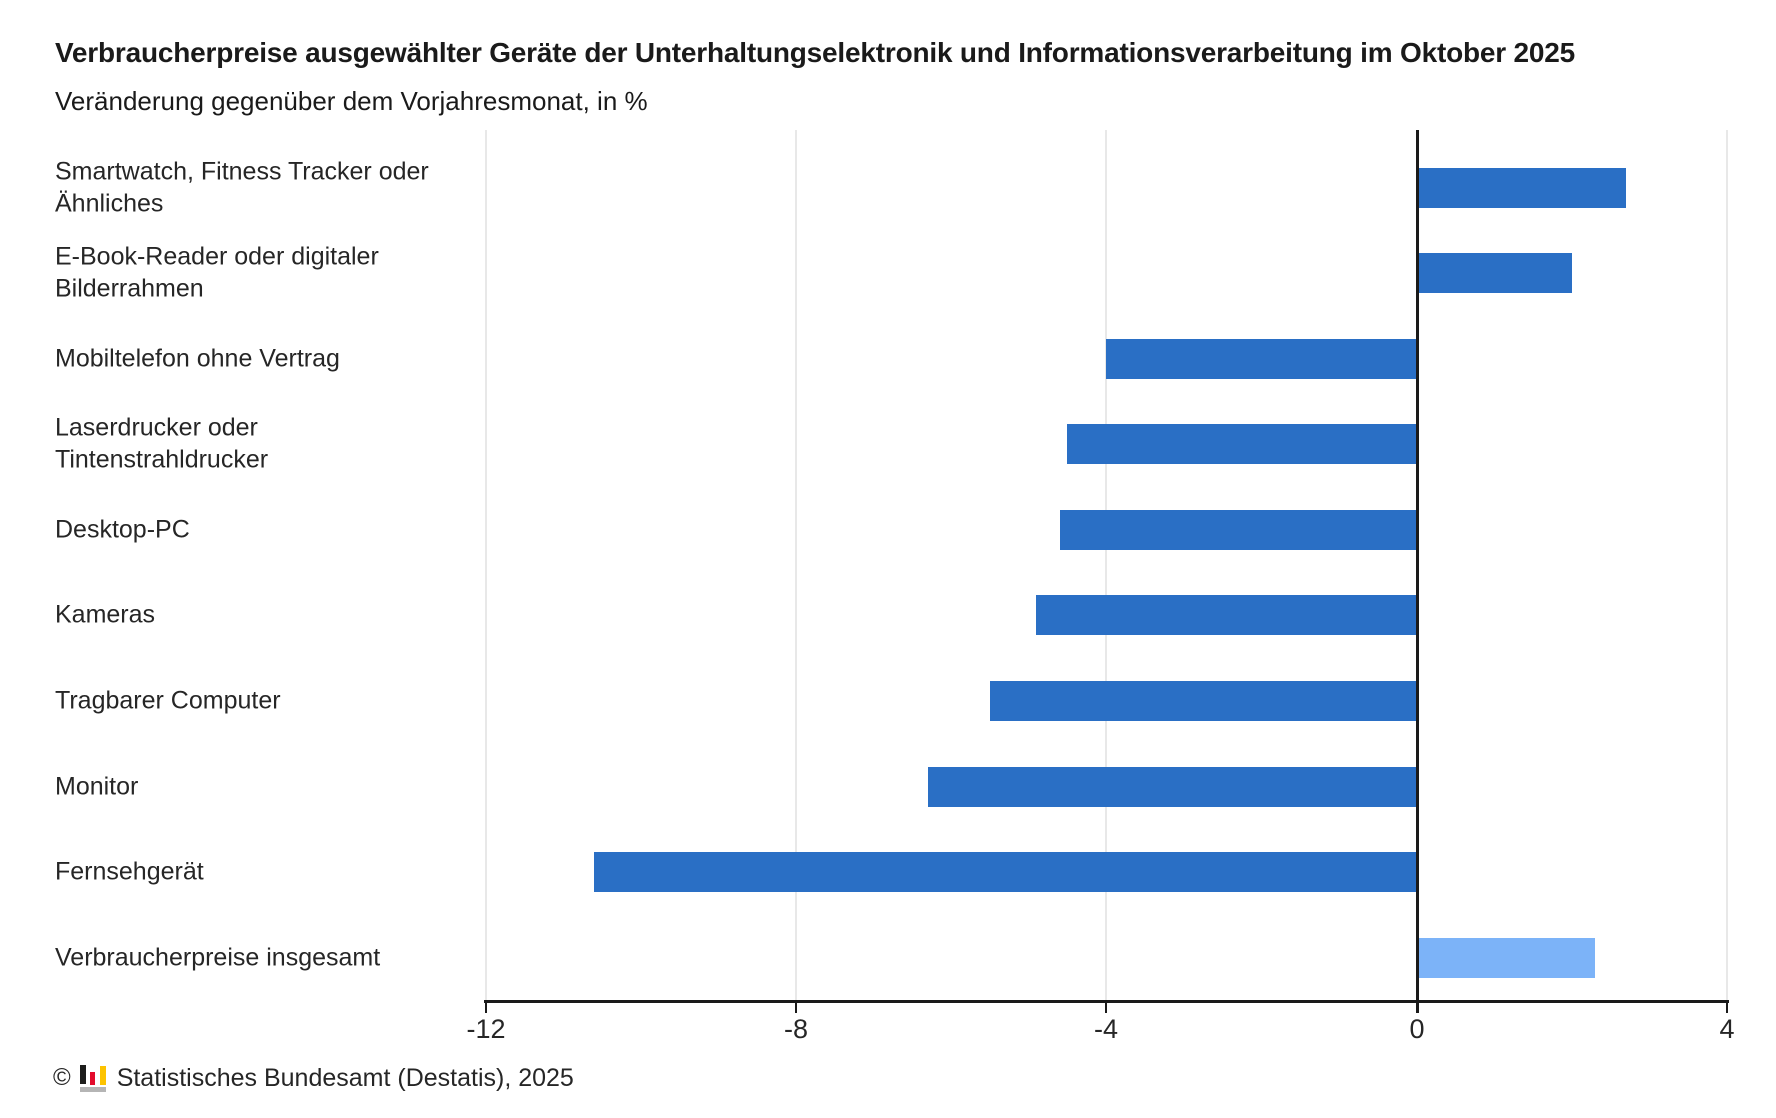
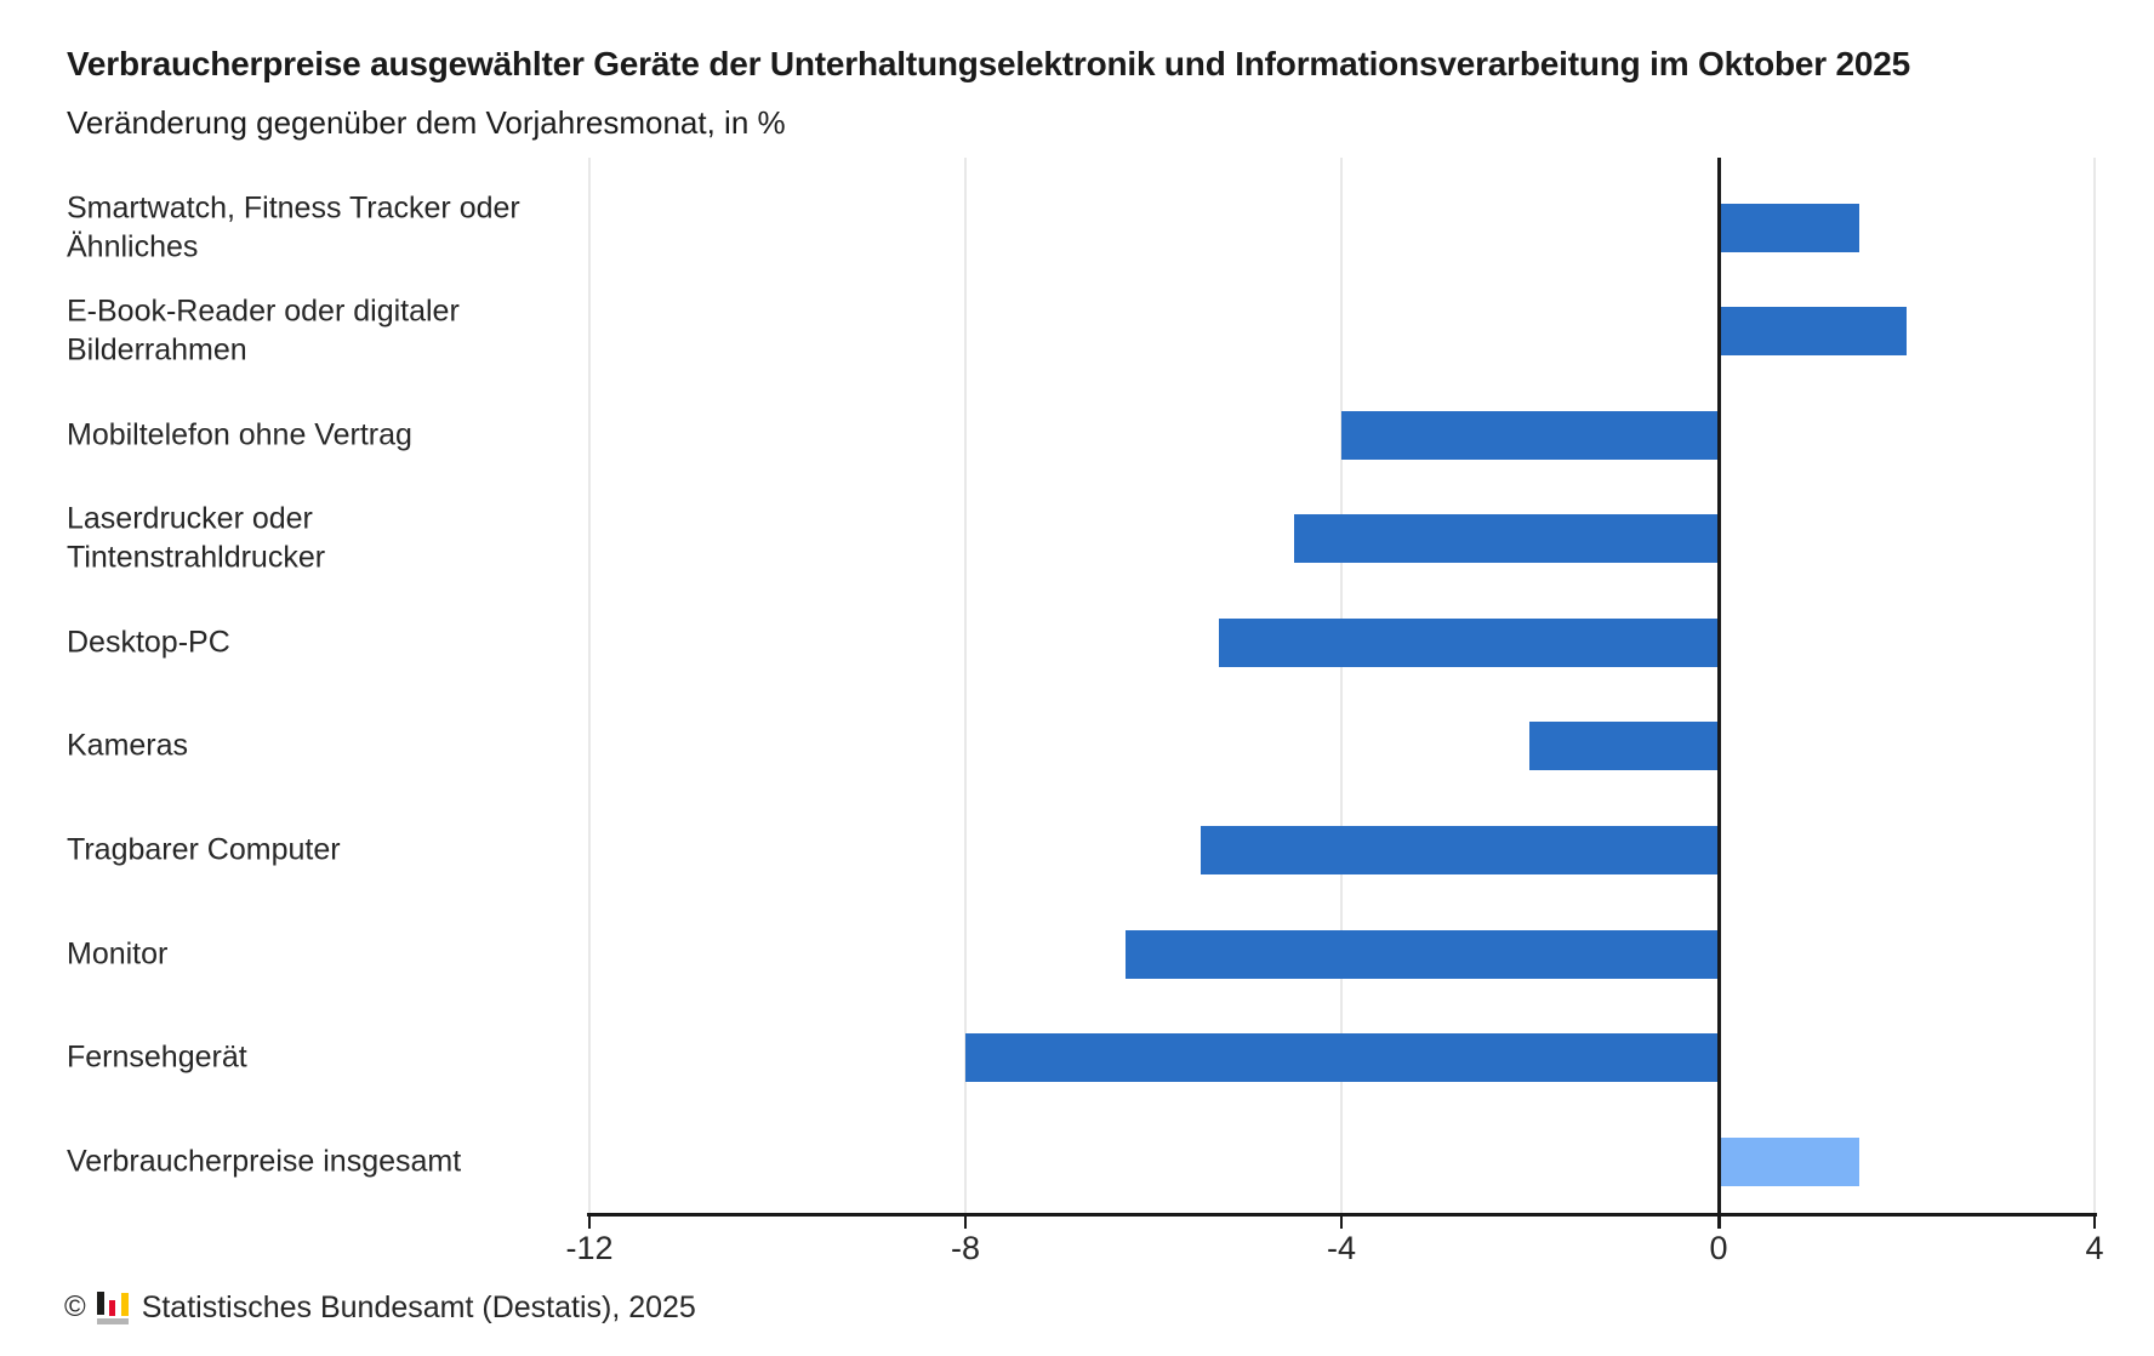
Smartwatch, Fitness Tracker oder Ähnliches: 2.7 -> 1.5
Desktop-PC: -4.6 -> -5.3
Kameras: -4.9 -> -2.0
Fernsehgerät: -10.6 -> -8.0
Verbraucherpreise insgesamt: 2.3 -> 1.5
